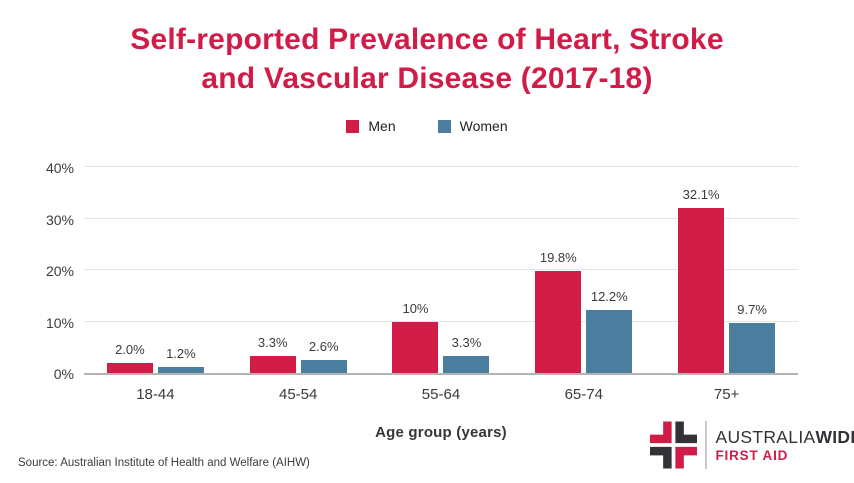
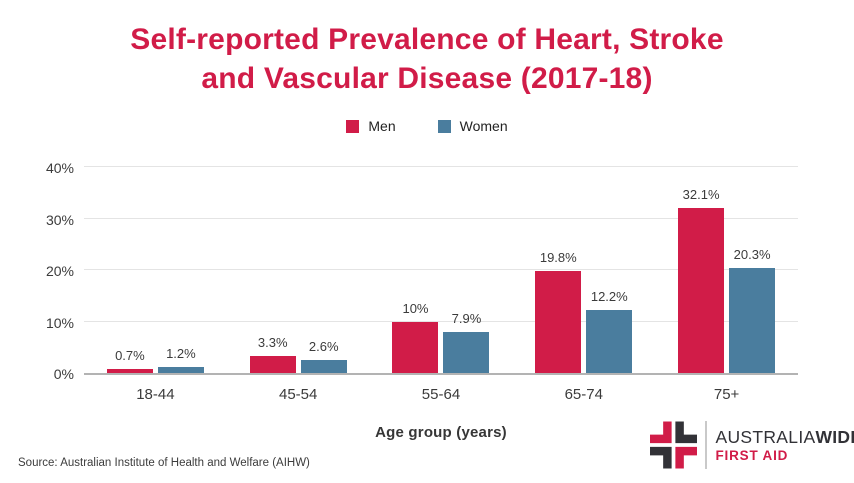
Men/18-44: 2.0% -> 0.7%
Women/55-64: 3.3% -> 7.9%
Women/75+: 9.7% -> 20.3%
